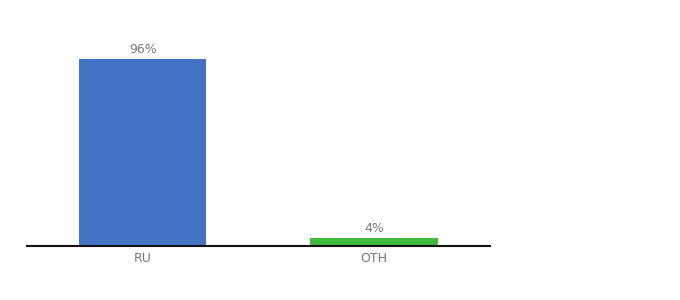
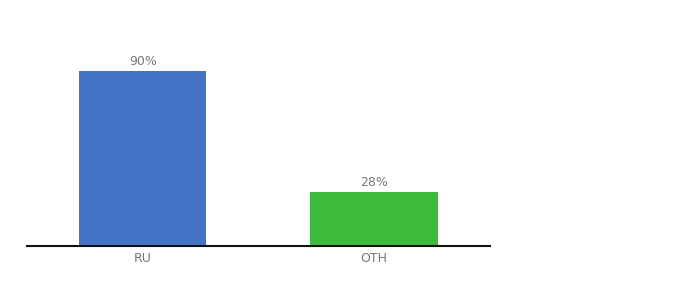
RU: 96% -> 90%
OTH: 4% -> 28%
